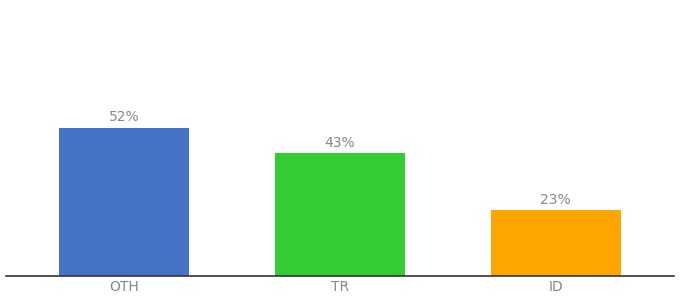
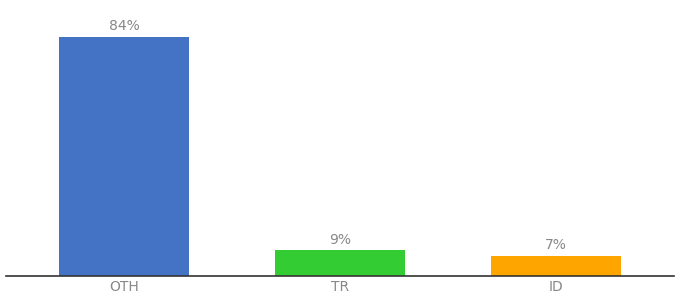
OTH: 52% -> 84%
TR: 43% -> 9%
ID: 23% -> 7%
